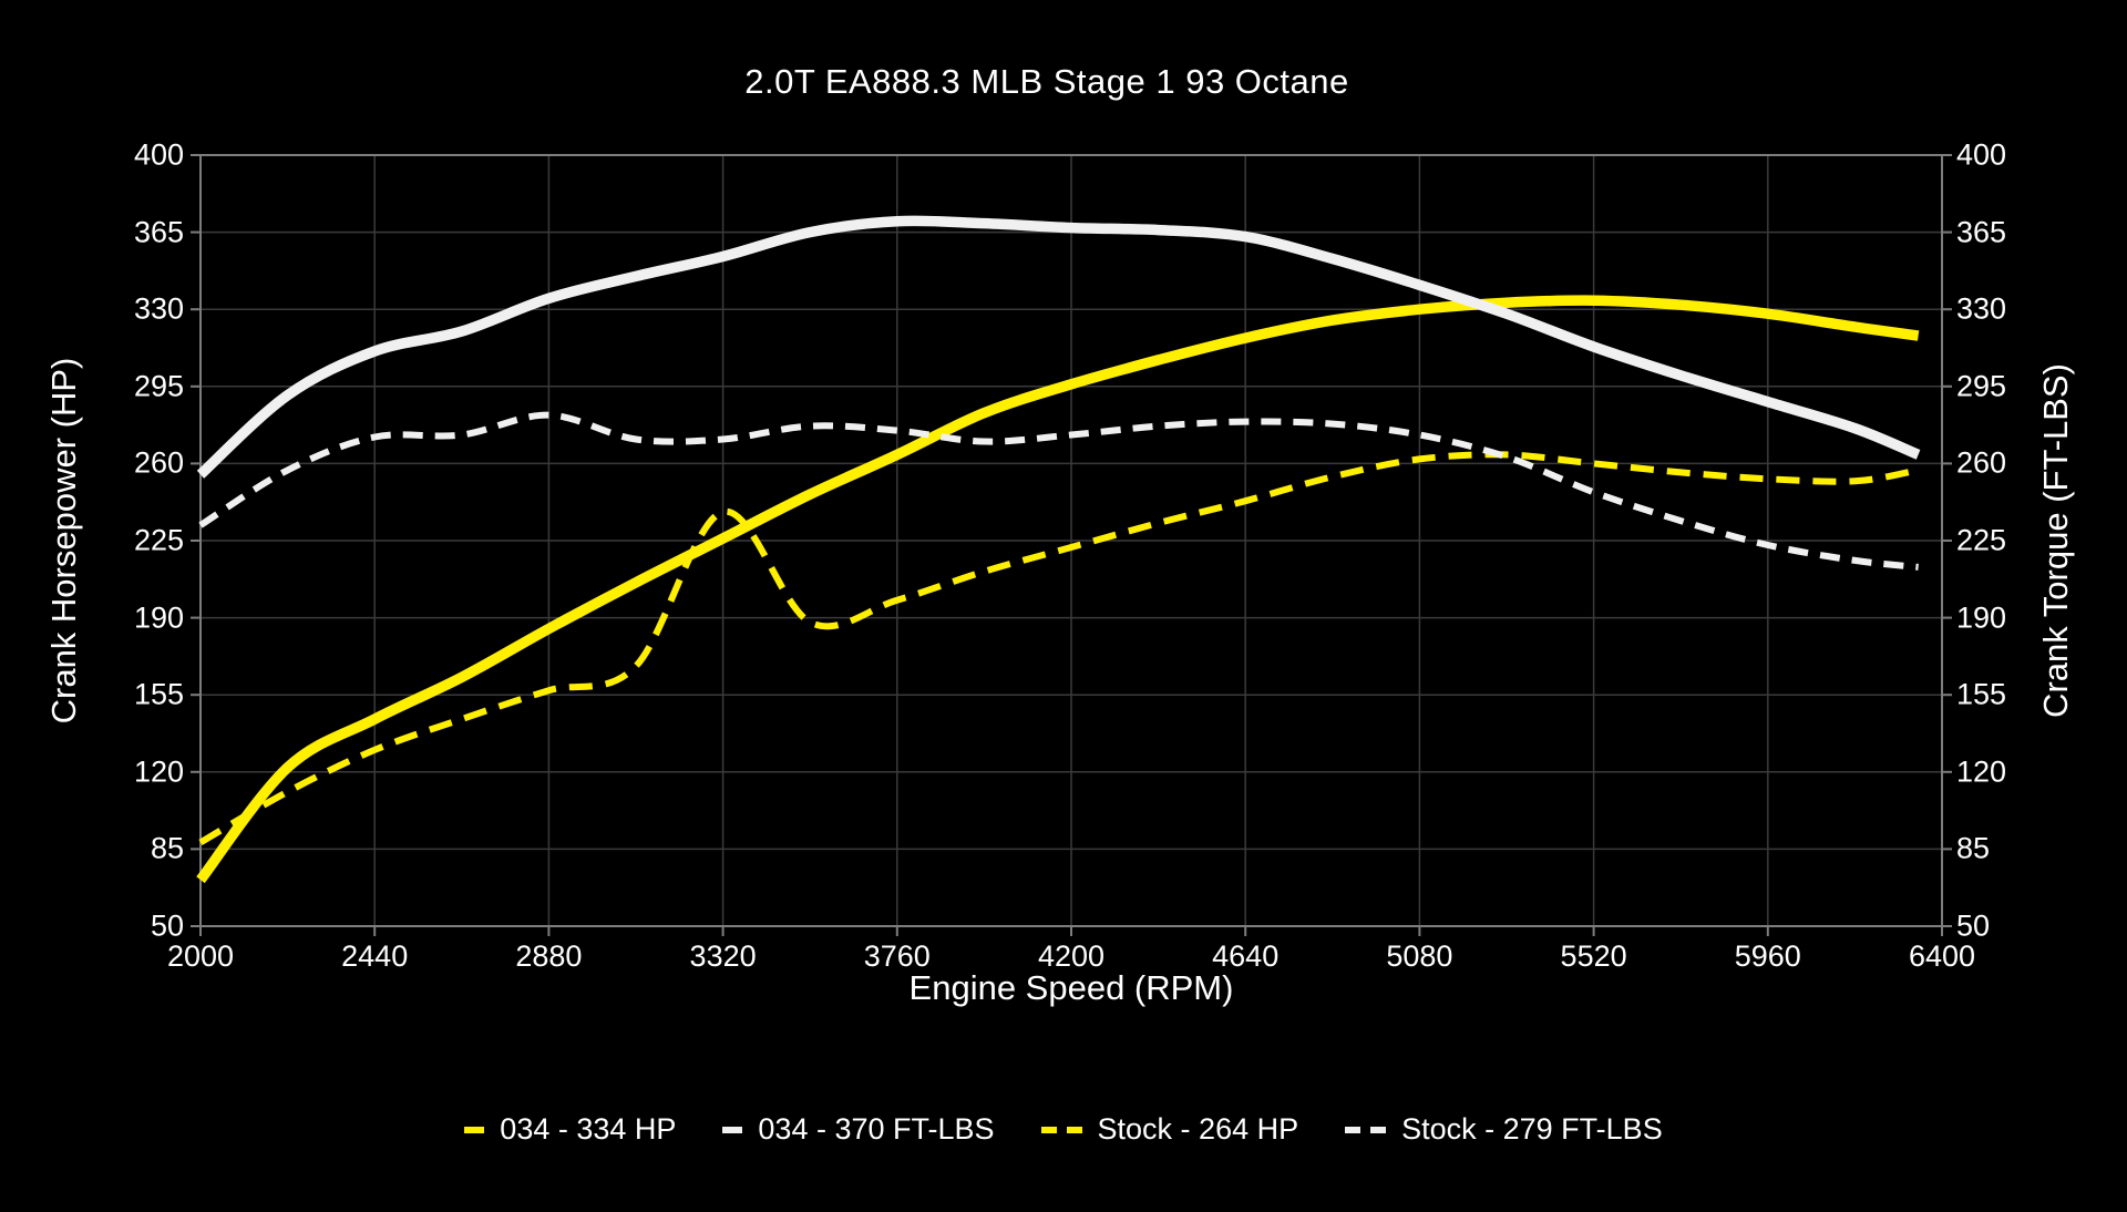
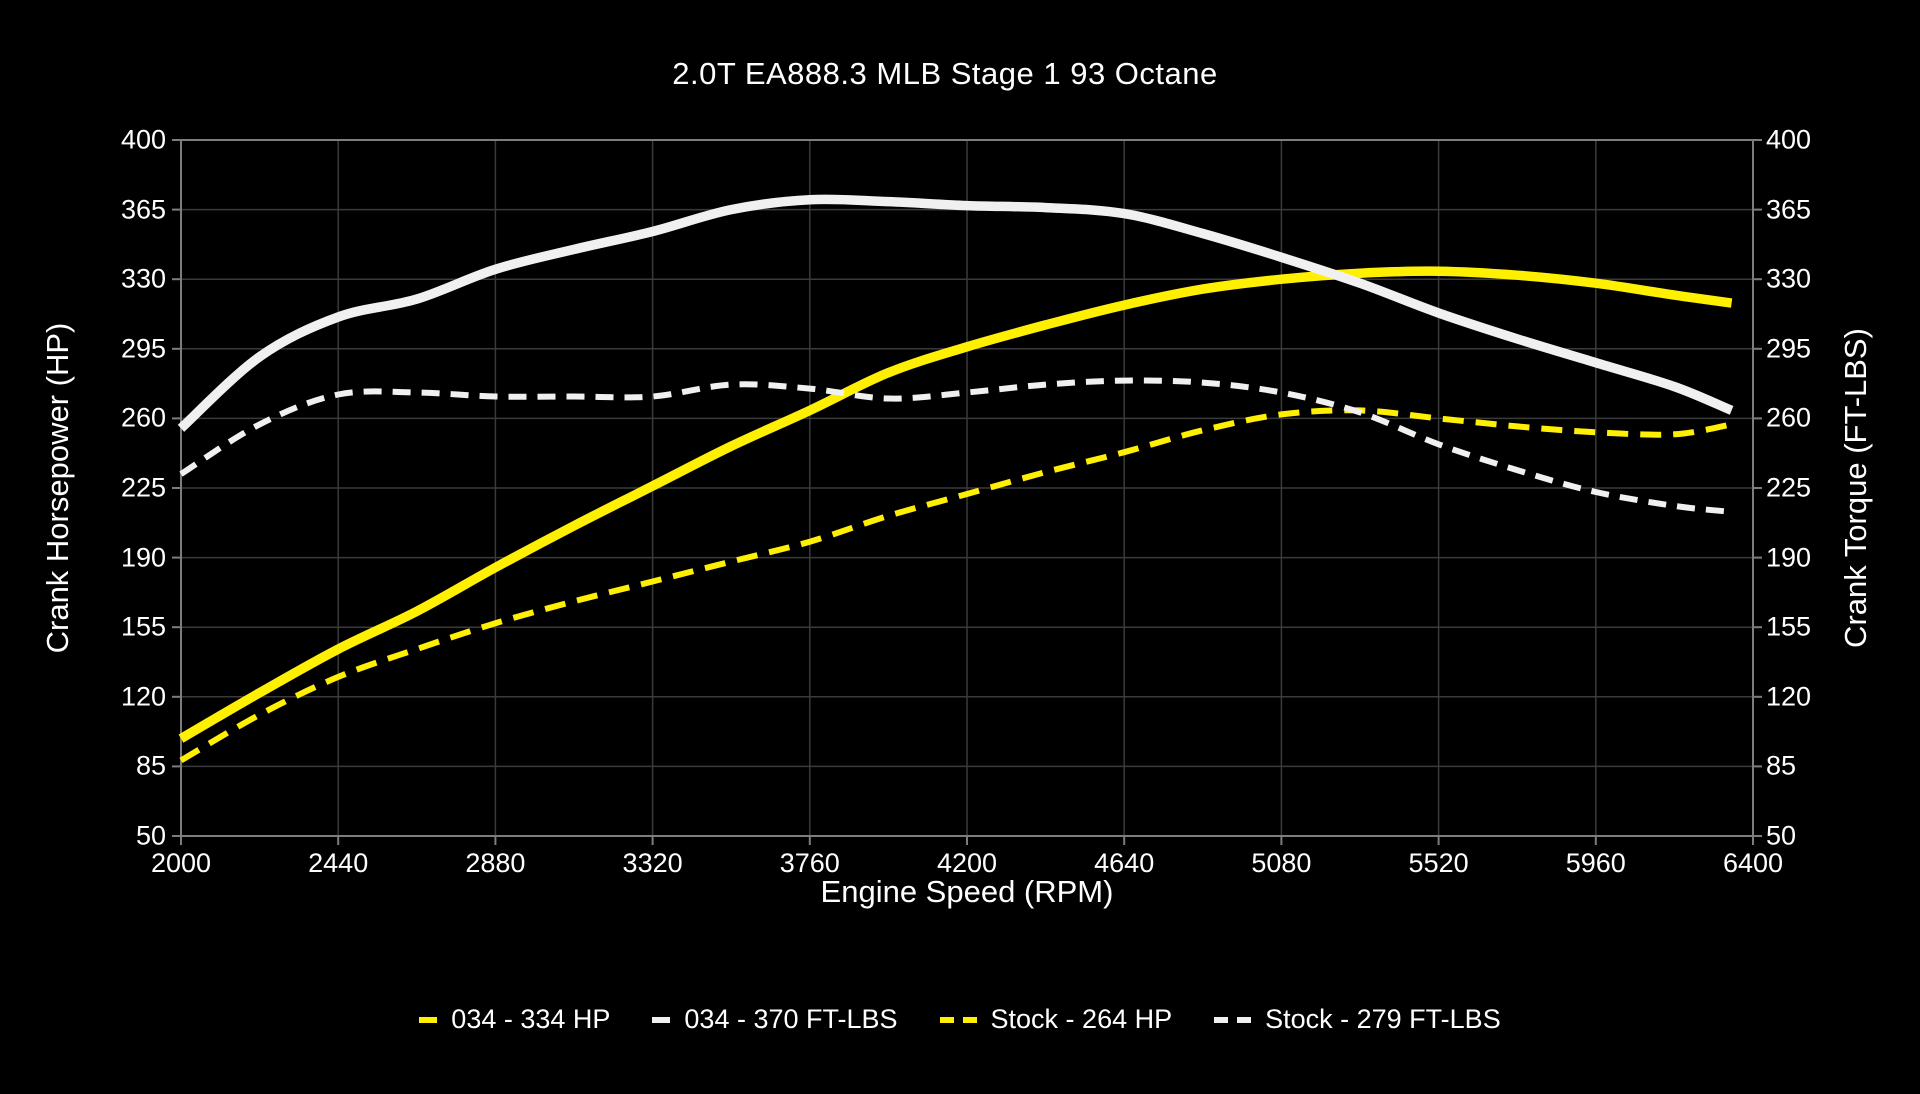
034 - 334 HP/2000: 71 -> 99
Stock - 279 FT-LBS/2880: 282 -> 271
Stock - 264 HP/3320: 238 -> 178
